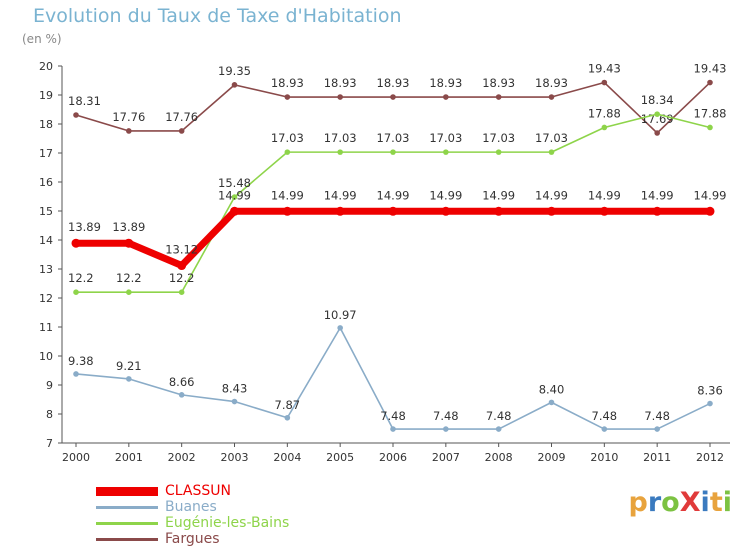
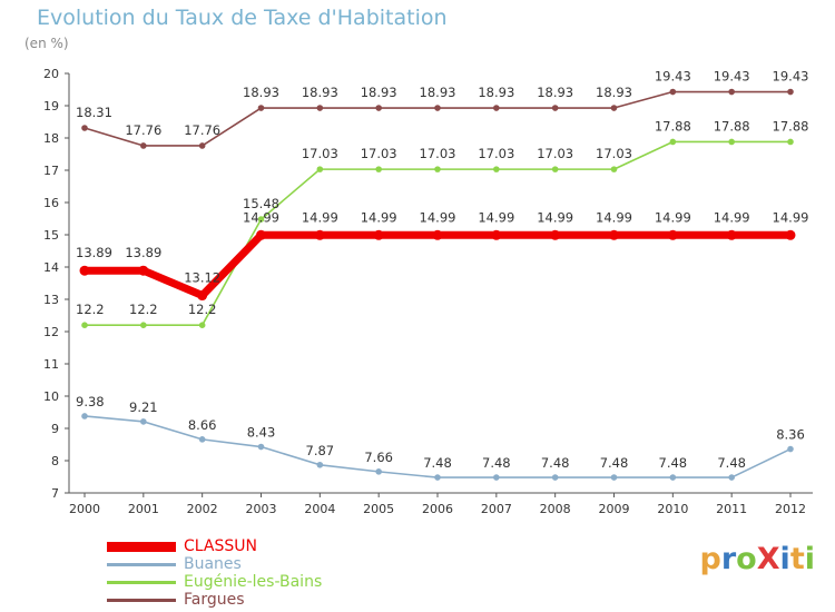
Fargues/2003: 19.35 -> 18.93
Buanes/2005: 10.97 -> 7.66
Buanes/2009: 8.40 -> 7.48
Eugénie-les-Bains/2011: 18.34 -> 17.88
Fargues/2011: 17.69 -> 19.43
